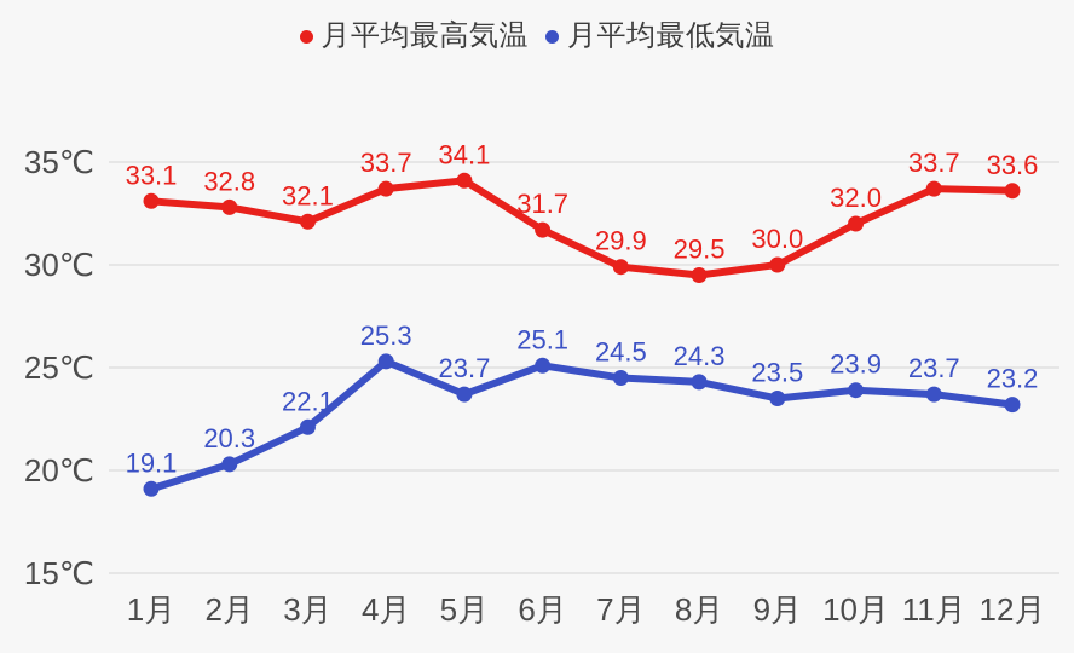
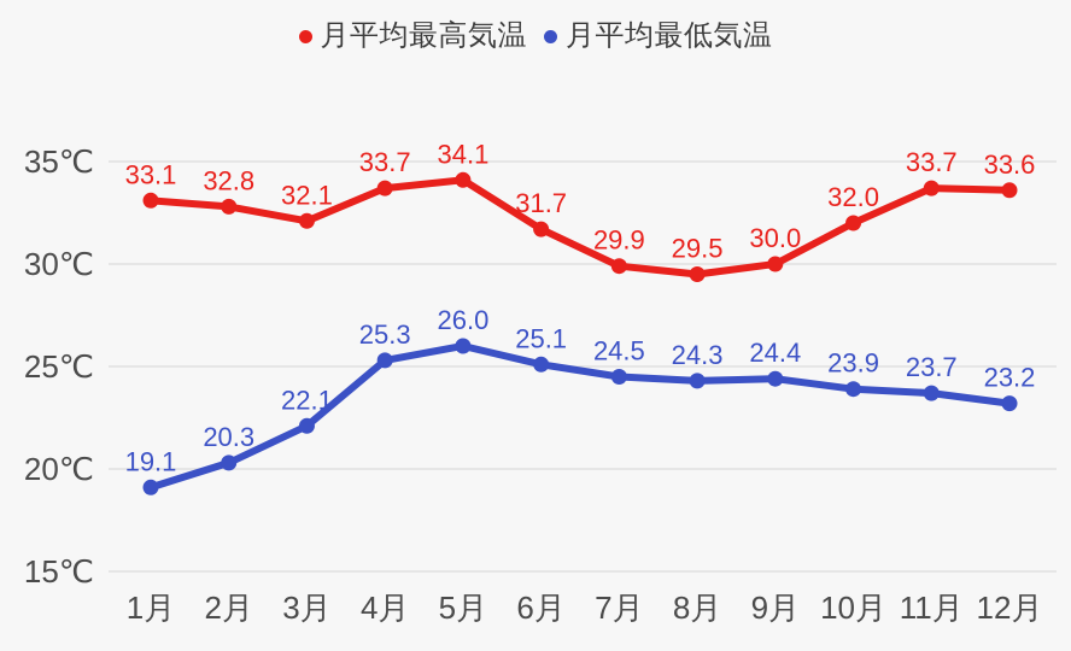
月平均最低気温/5月: 23.7 -> 26.0
月平均最低気温/9月: 23.5 -> 24.4
